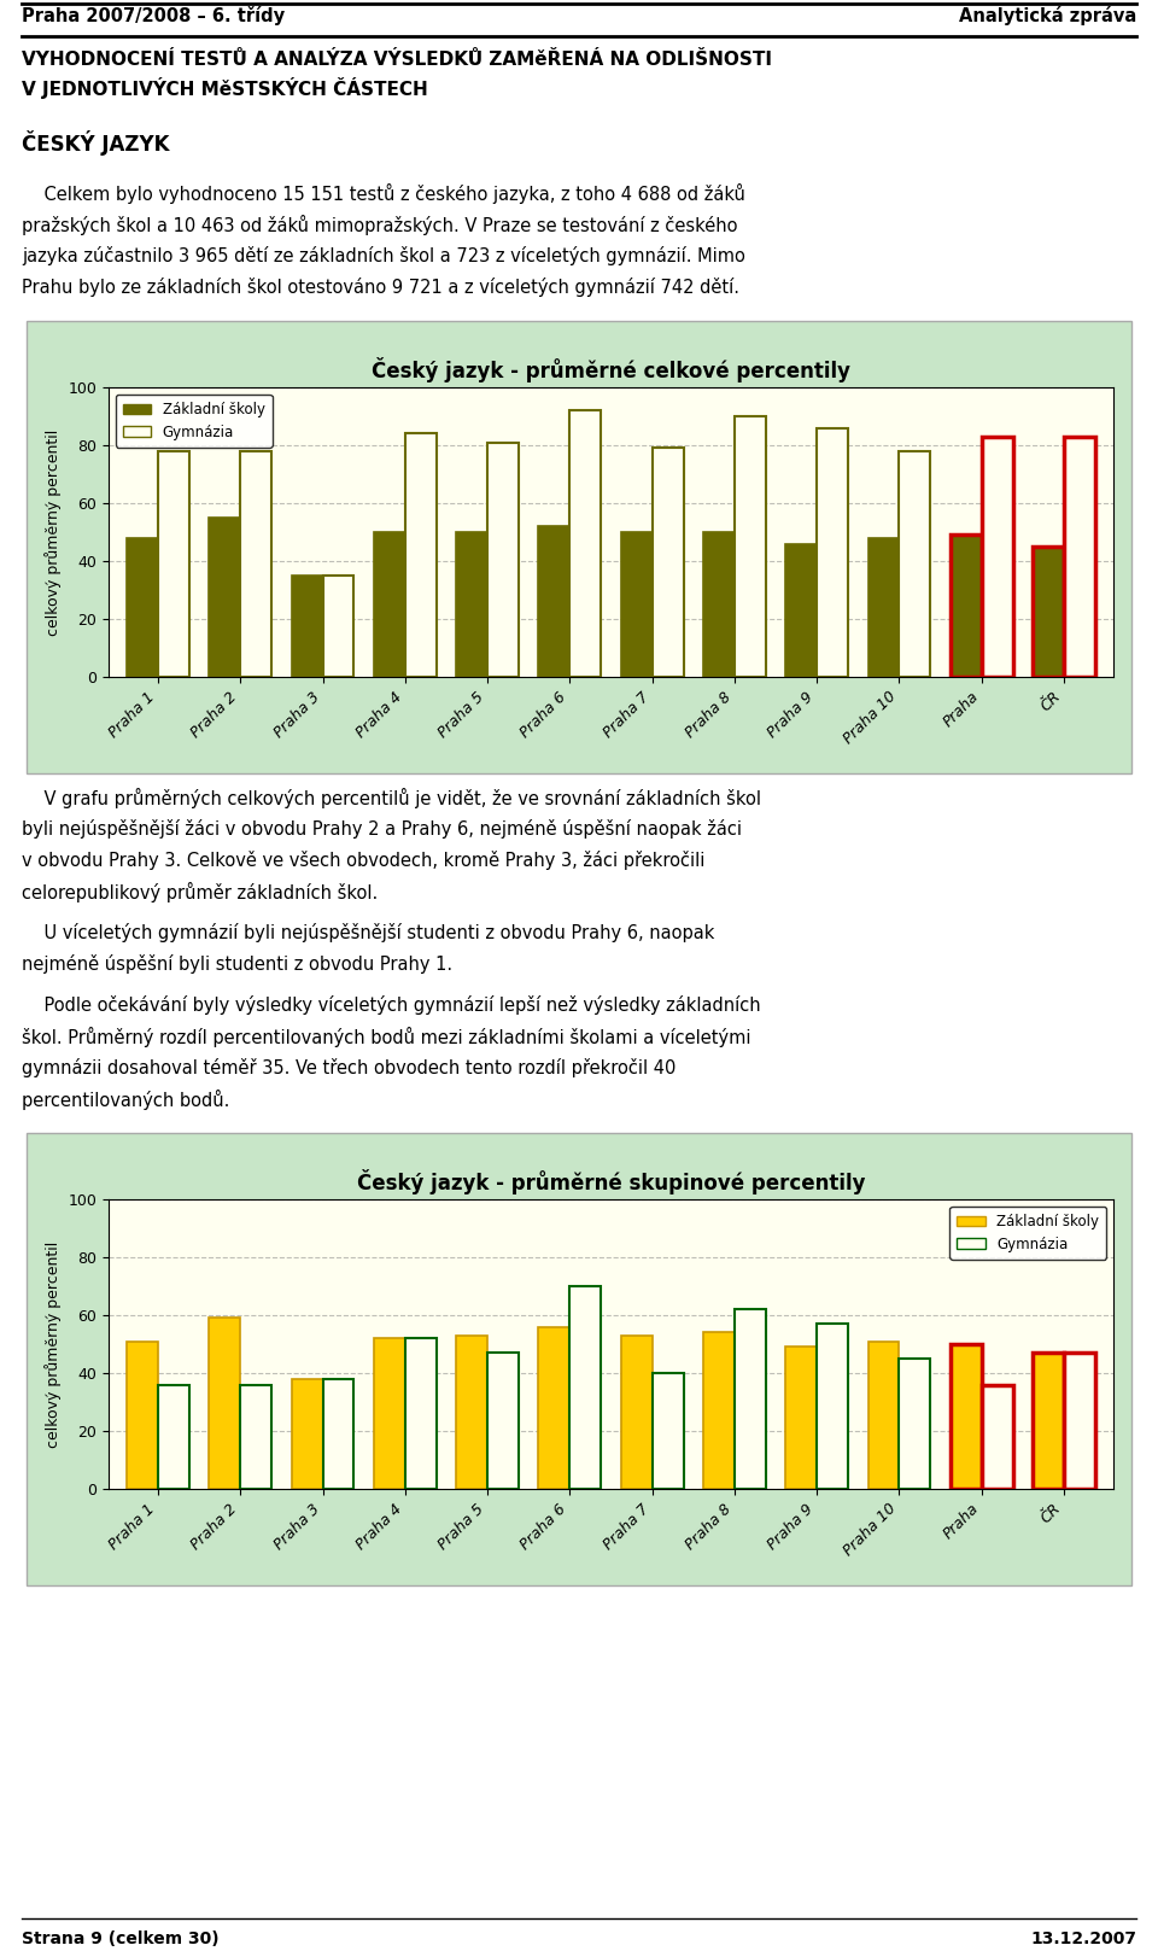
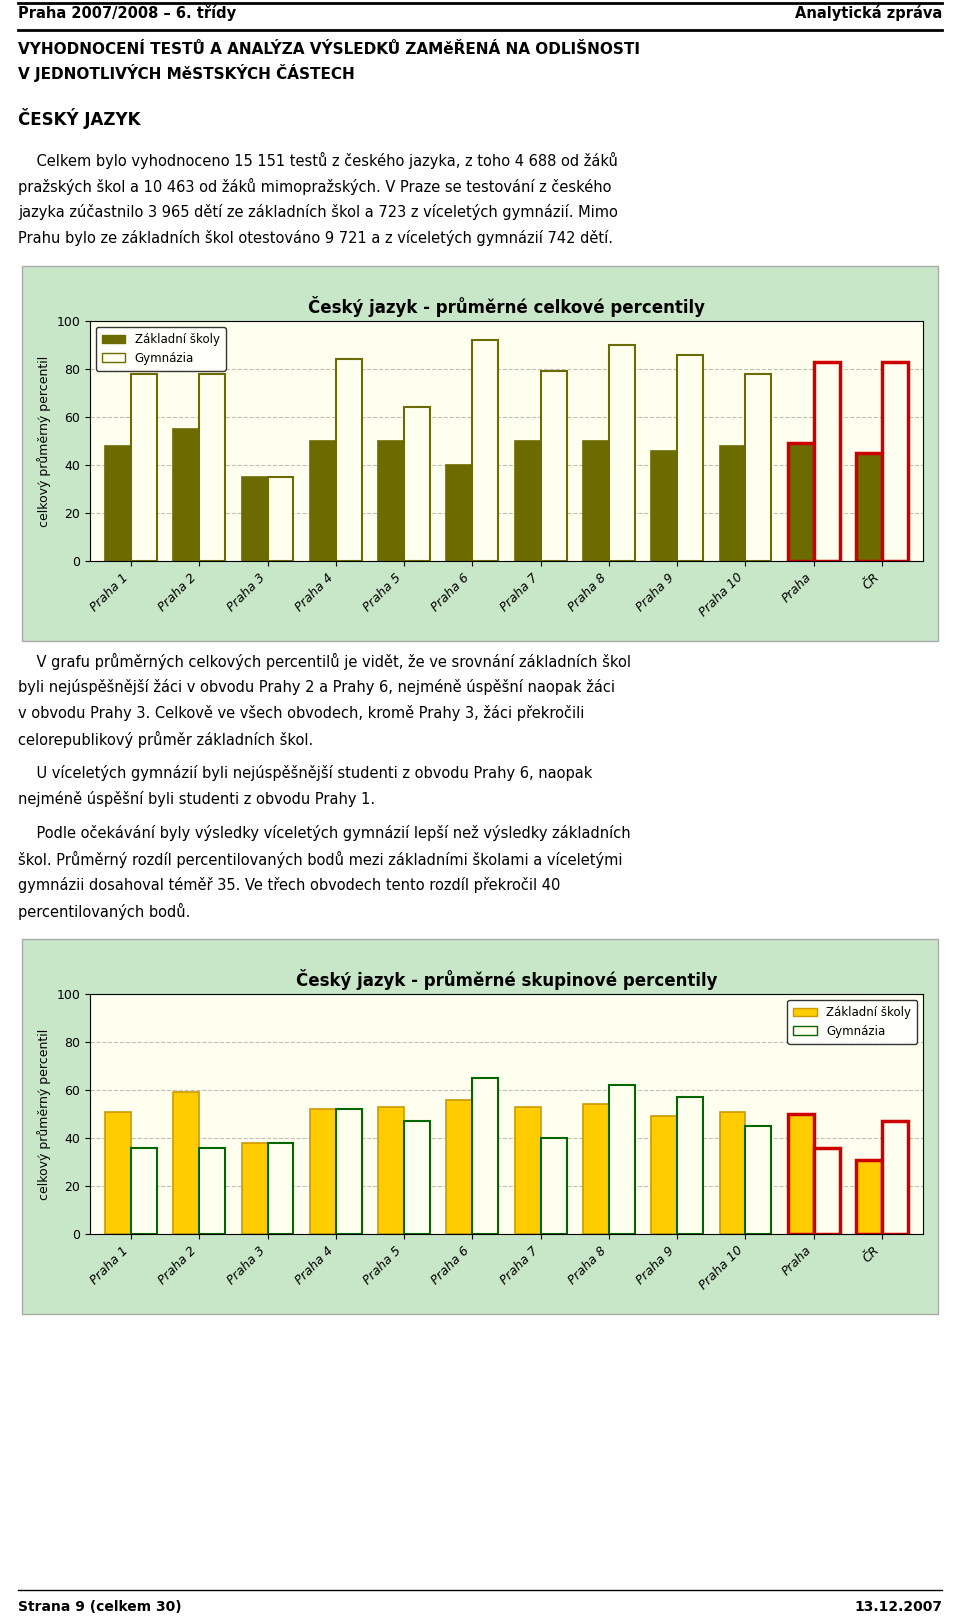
Český jazyk - průměrné celkové percentily/Gymnázia/Praha 5: 81 -> 64
Český jazyk - průměrné celkové percentily/Základní školy/Praha 6: 52 -> 40
Český jazyk - průměrné skupinové percentily/Gymnázia/Praha 6: 70 -> 65
Český jazyk - průměrné skupinové percentily/Základní školy/ČR: 47 -> 31
